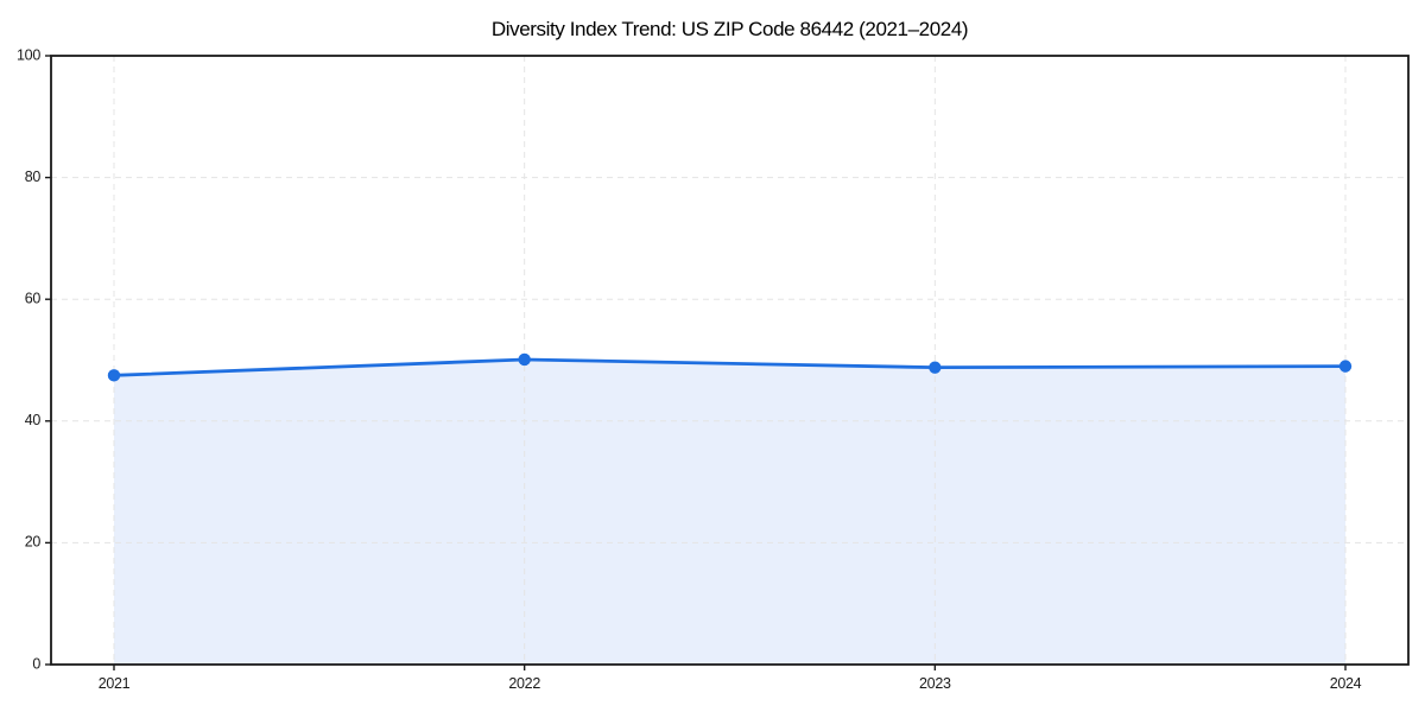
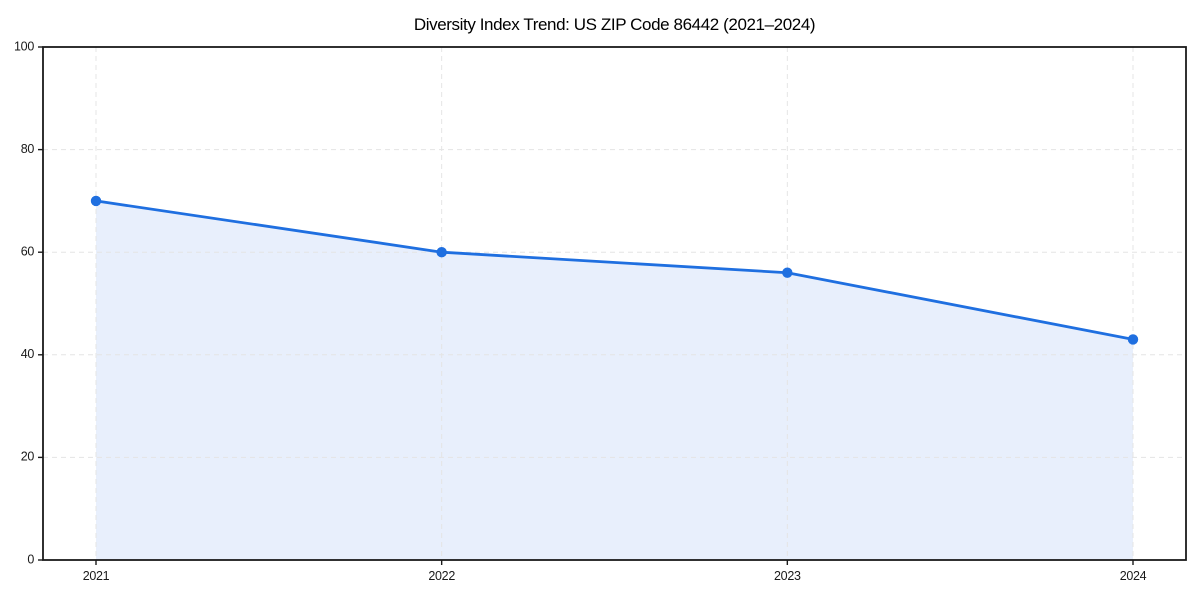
2021: 48 -> 70
2022: 50 -> 60
2023: 49 -> 56
2024: 49 -> 43
